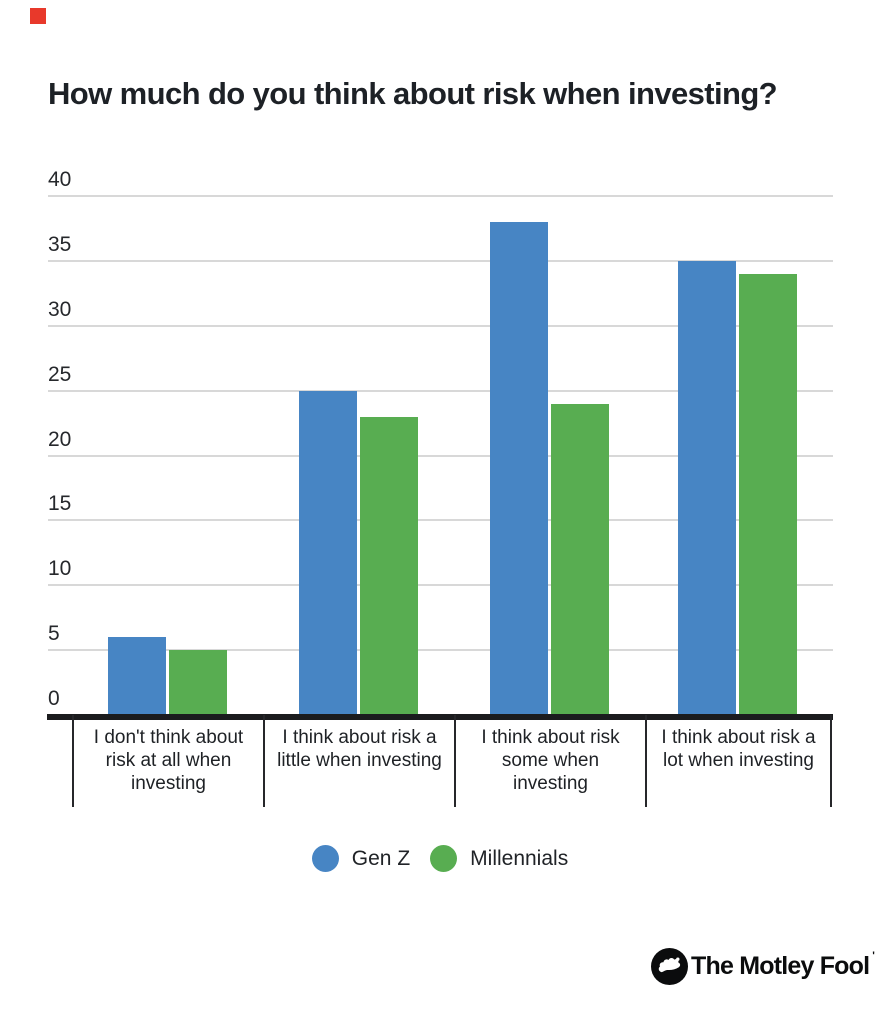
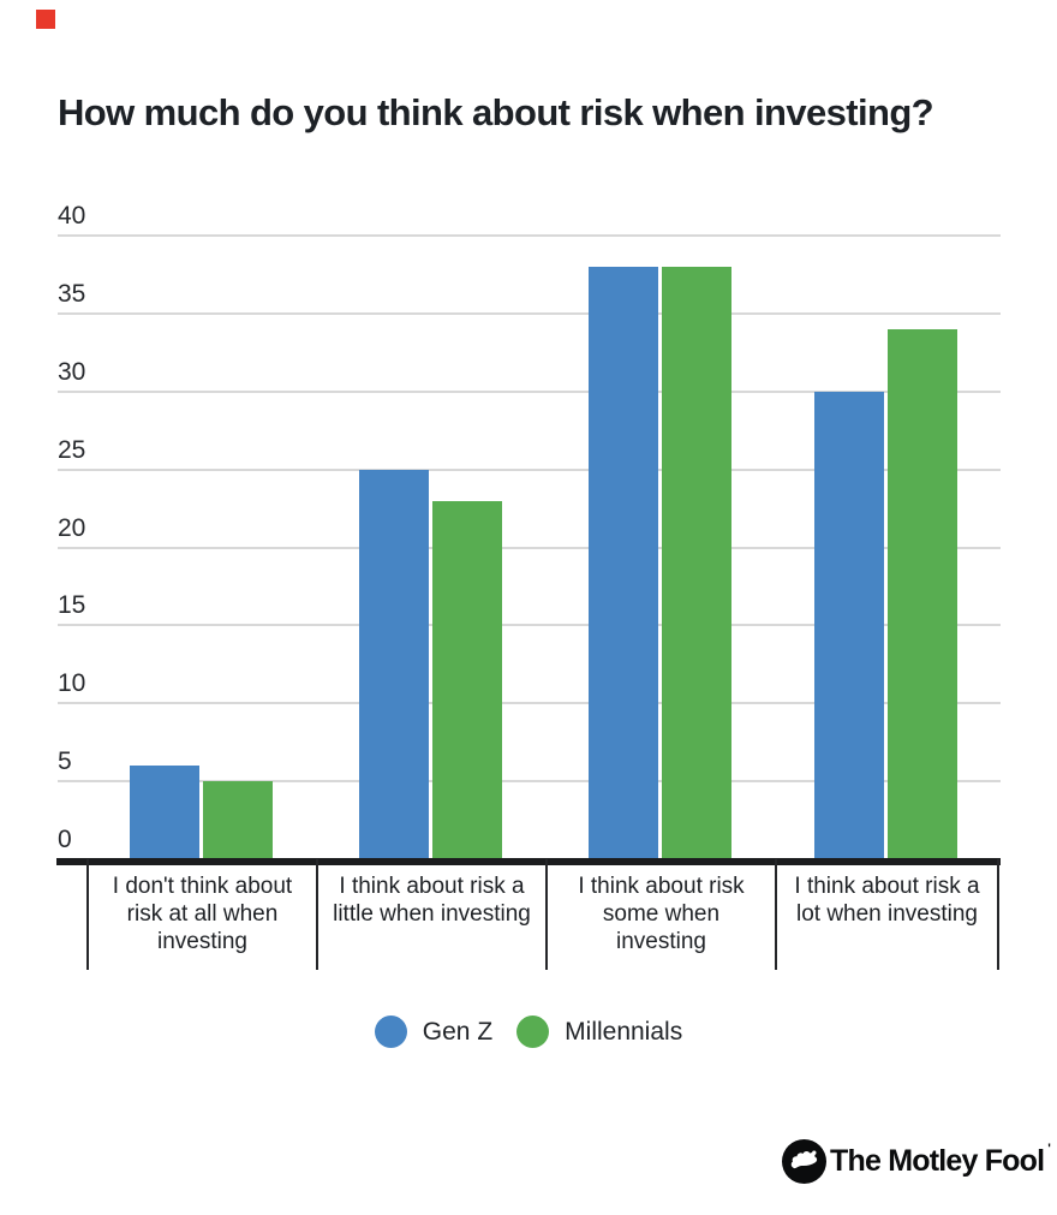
Millennials/I think about risk some when investing: 24 -> 38
Gen Z/I think about risk a lot when investing: 35 -> 30
